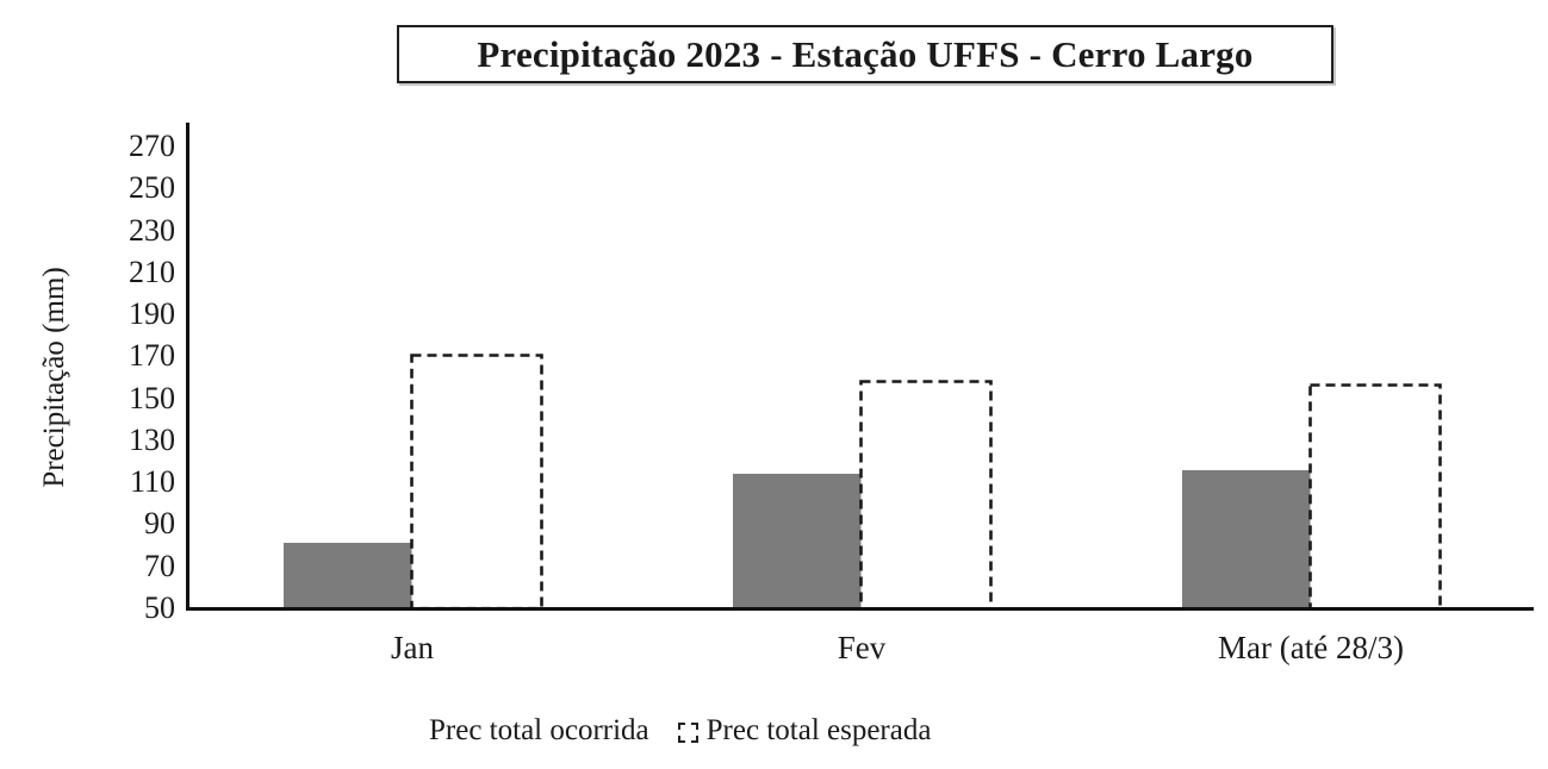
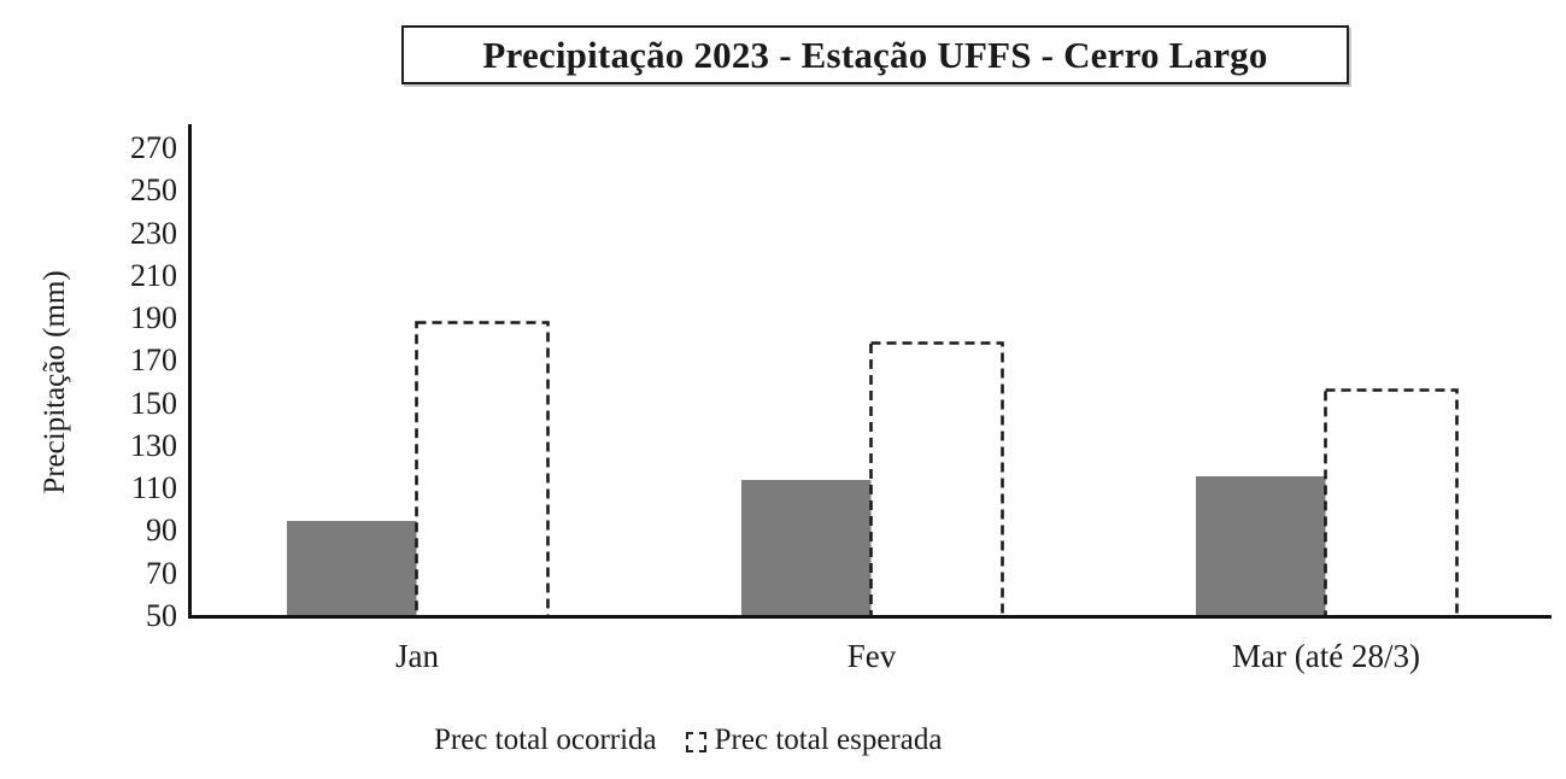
Prec total ocorrida/Jan: 81 -> 95
Prec total esperada/Jan: 170 -> 188
Prec total esperada/Fev: 158 -> 178
